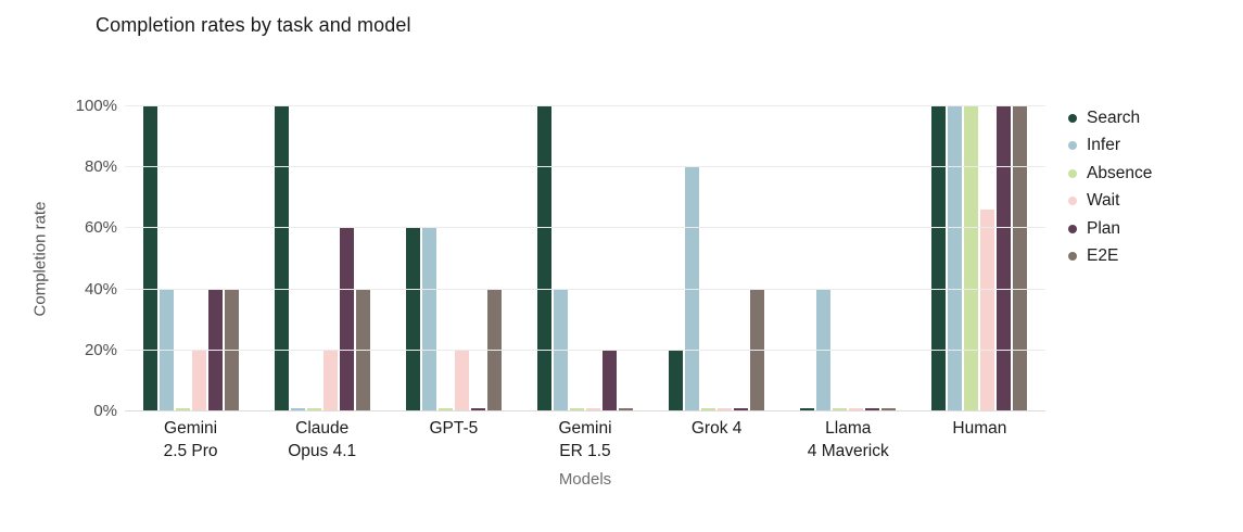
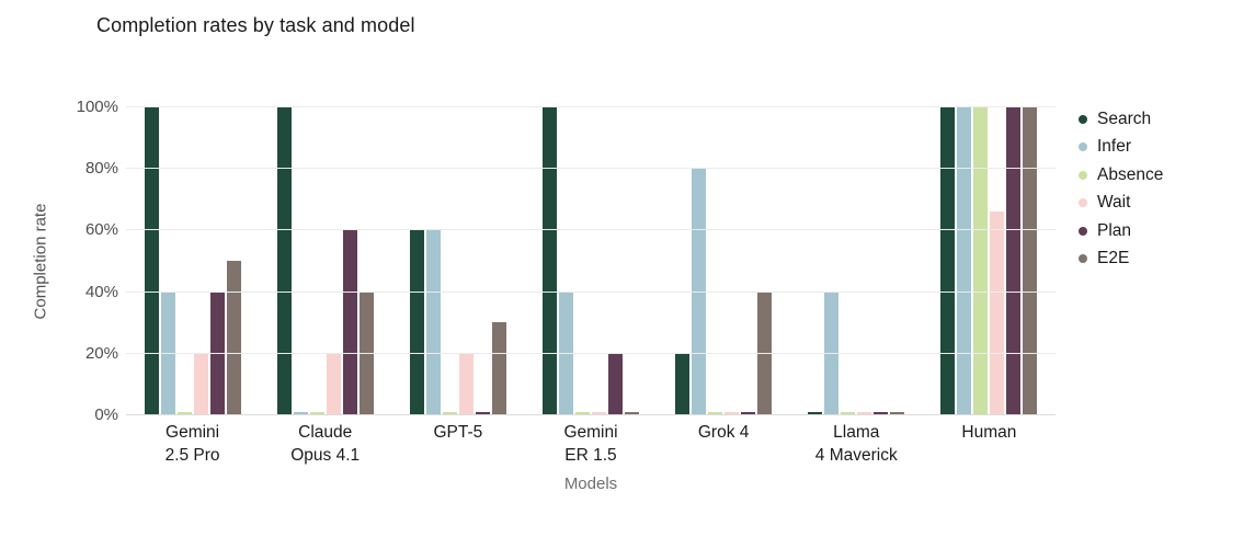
E2E/Gemini 2.5 Pro: 40% -> 50%
E2E/GPT-5: 40% -> 30%
